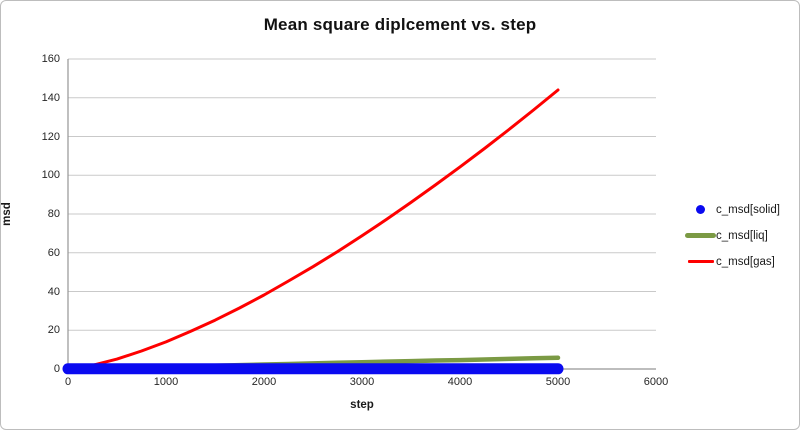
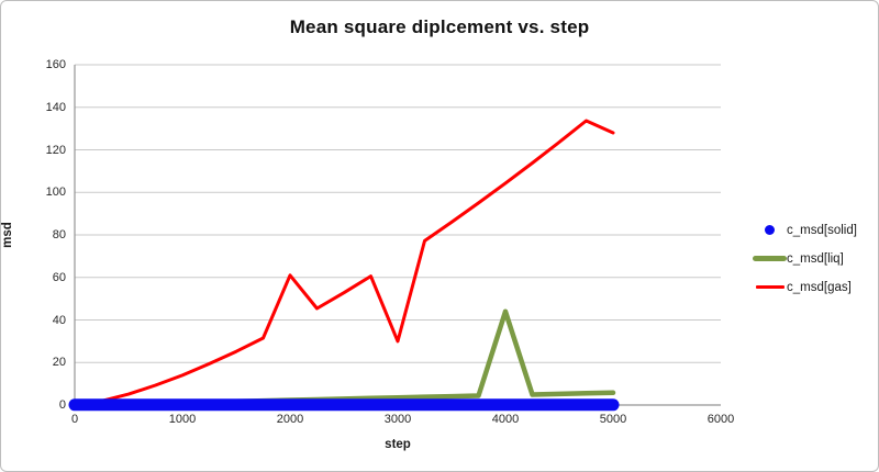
c_msd[gas]/2000: 38 -> 61
c_msd[gas]/3000: 69 -> 30
c_msd[liq]/4000: 5 -> 44
c_msd[gas]/5000: 144 -> 128
